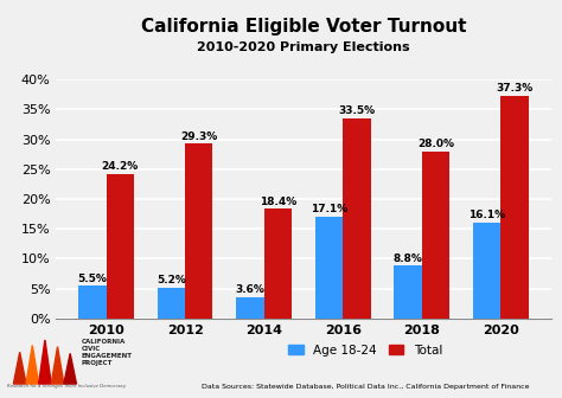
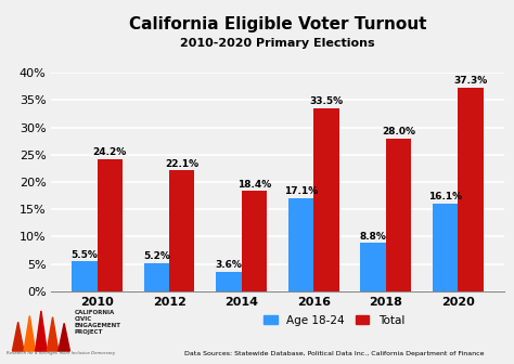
Total/2012: 29.3% -> 22.1%
